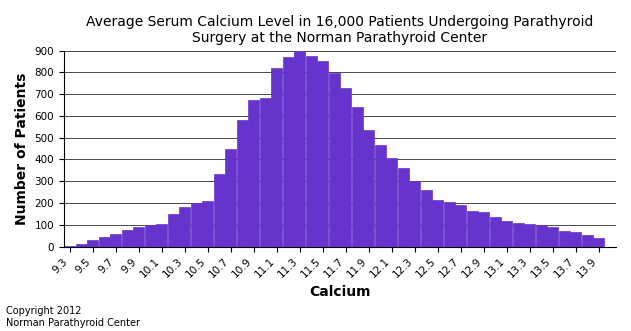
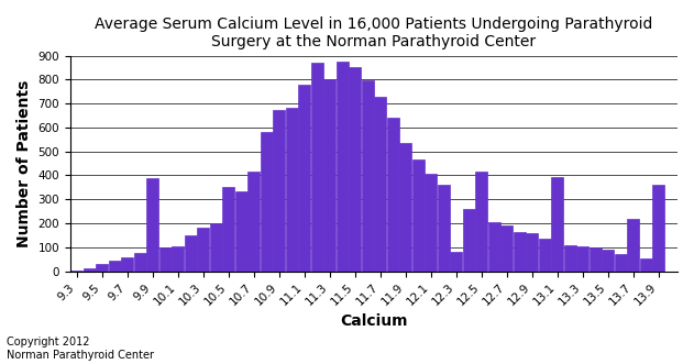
9.9: 90 -> 390
10.5: 210 -> 350
10.7: 450 -> 415
11.1: 820 -> 780
11.3: 900 -> 800
12.3: 300 -> 80
12.5: 215 -> 415
13.1: 120 -> 395
13.7: 65 -> 220
13.9: 40 -> 360
